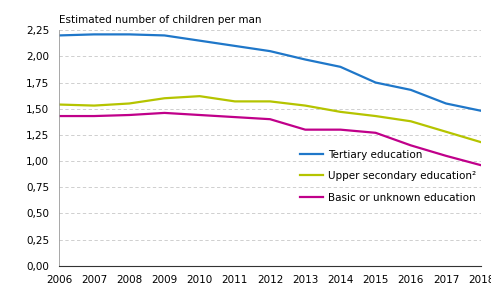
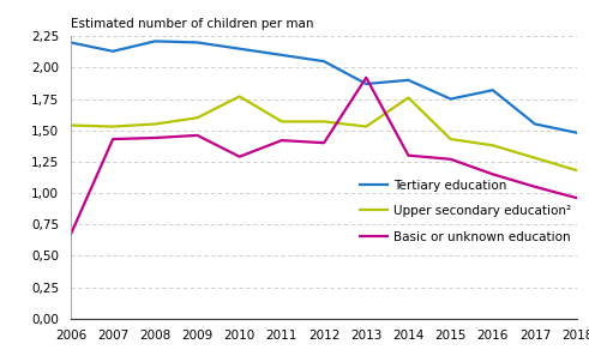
Basic or unknown education/2006: 1,43 -> 0,67
Tertiary education/2007: 2,21 -> 2,13
Upper secondary education²/2010: 1,62 -> 1,77
Basic or unknown education/2010: 1,44 -> 1,29
Tertiary education/2013: 1,97 -> 1,87
Basic or unknown education/2013: 1,30 -> 1,92
Upper secondary education²/2014: 1,47 -> 1,76
Tertiary education/2016: 1,68 -> 1,82
